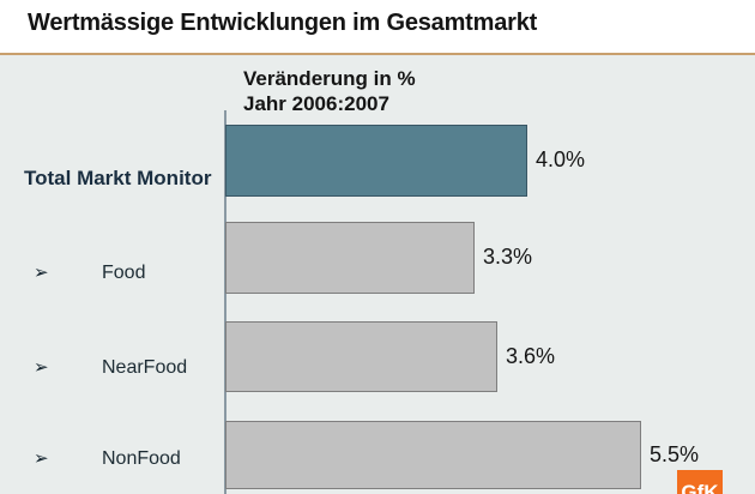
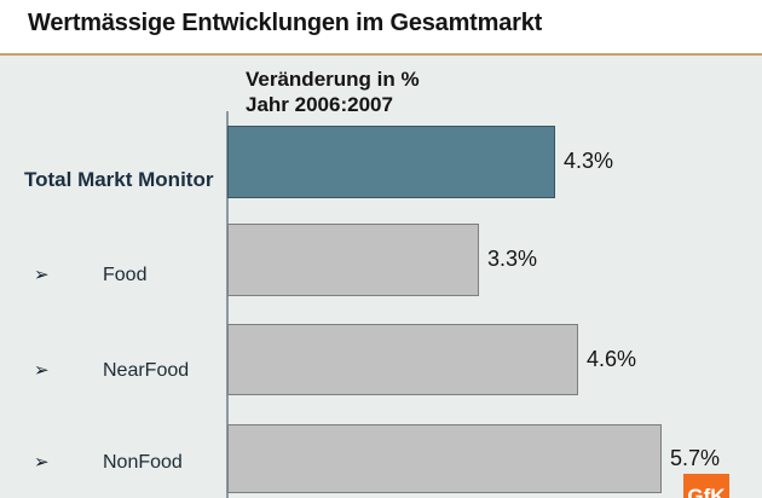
Total Markt Monitor: 4.0% -> 4.3%
NearFood: 3.6% -> 4.6%
NonFood: 5.5% -> 5.7%
